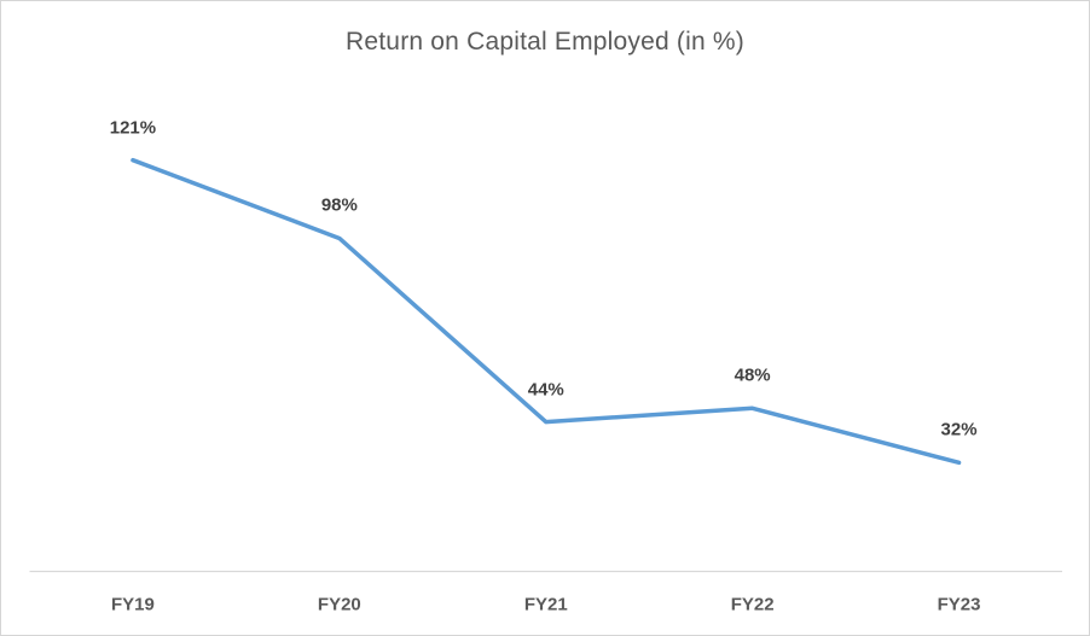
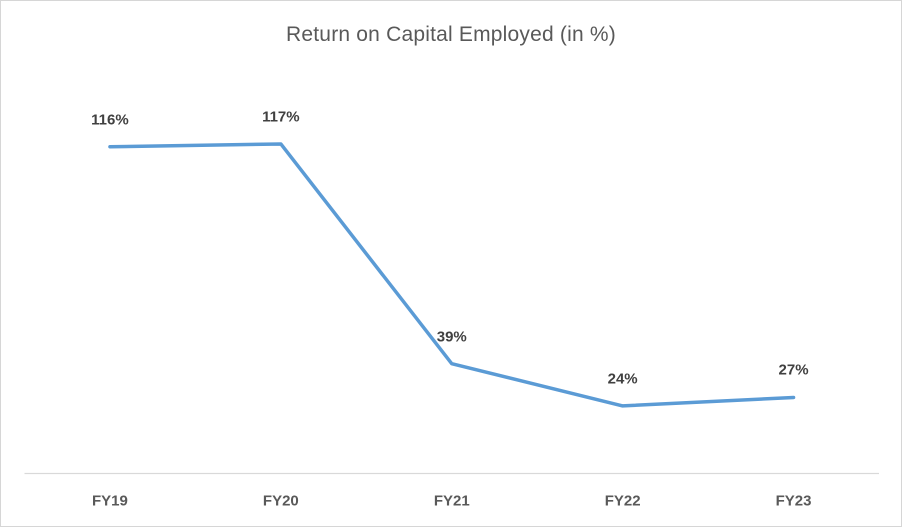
FY19: 121% -> 116%
FY20: 98% -> 117%
FY21: 44% -> 39%
FY22: 48% -> 24%
FY23: 32% -> 27%
